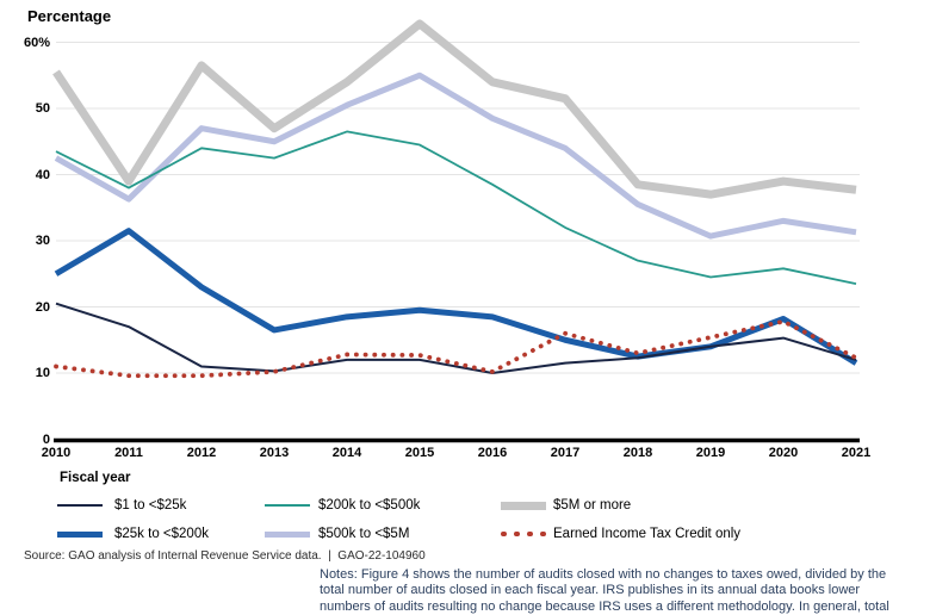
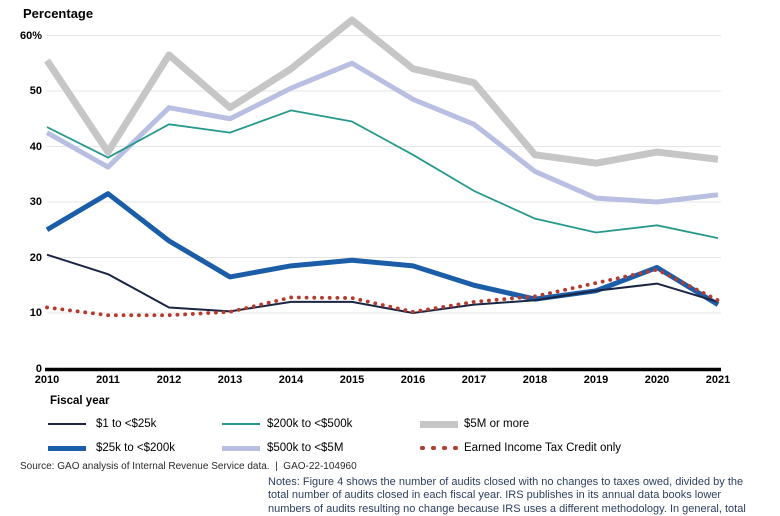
Earned Income Tax Credit only/2017: 16% -> 12%
$500k to <$5M/2020: 33% -> 30%
